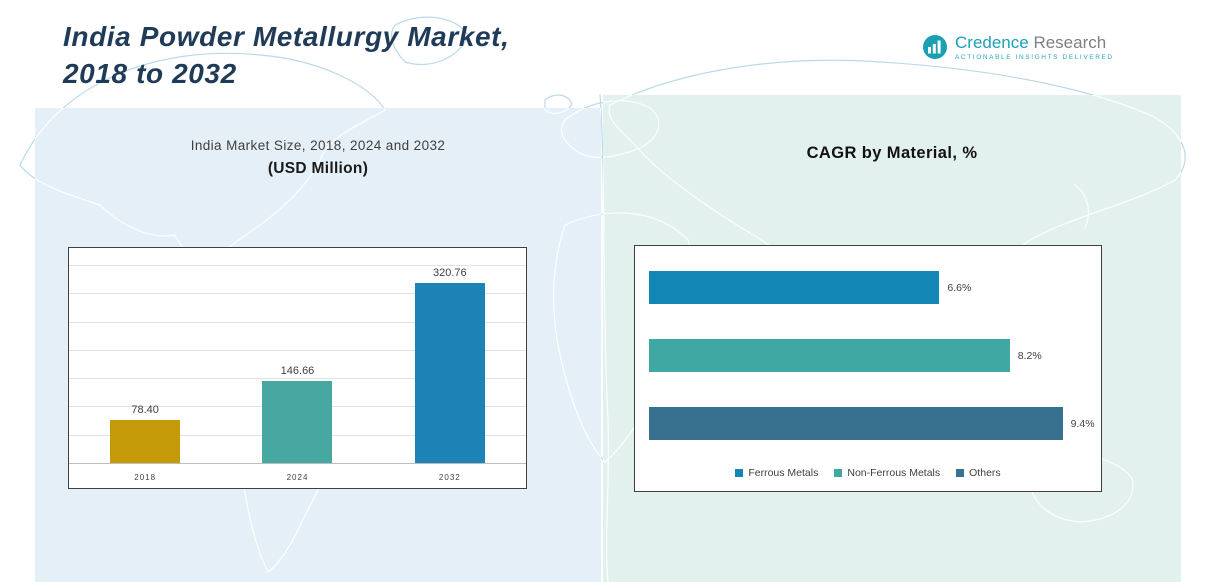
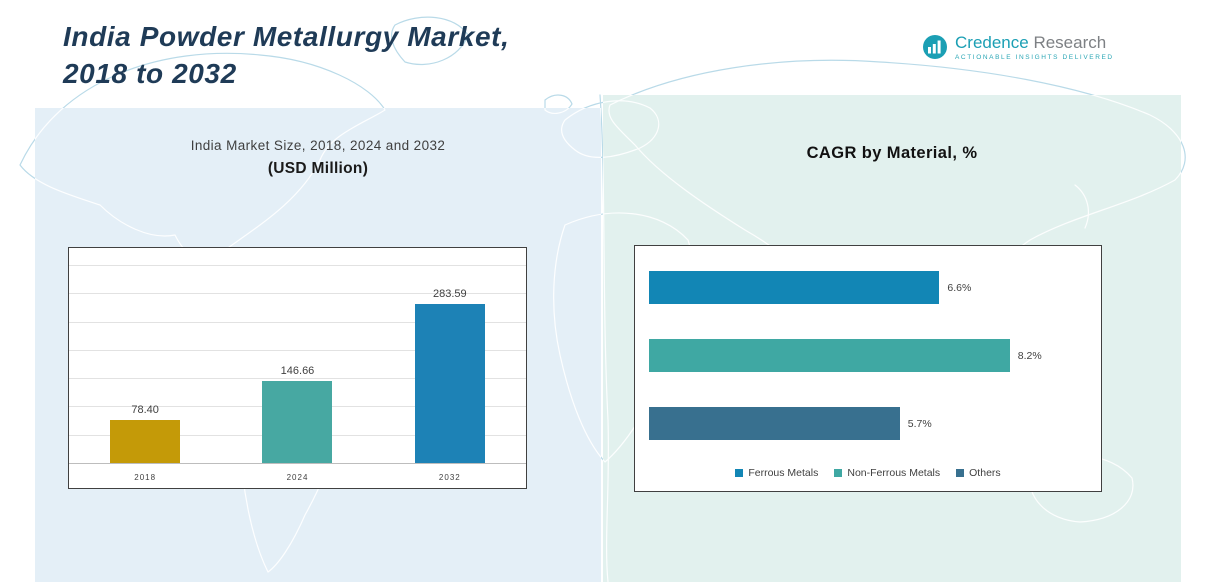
India Market Size, 2018, 2024 and 2032/2032: 320.76 -> 283.59
CAGR by Material, %/Others: 9.4% -> 5.7%
